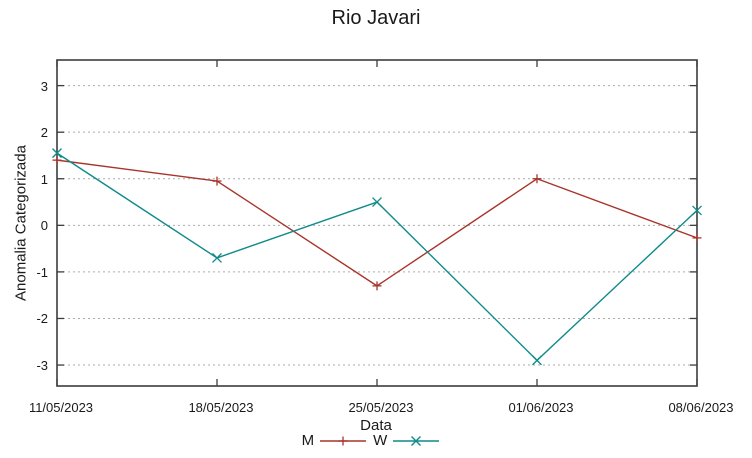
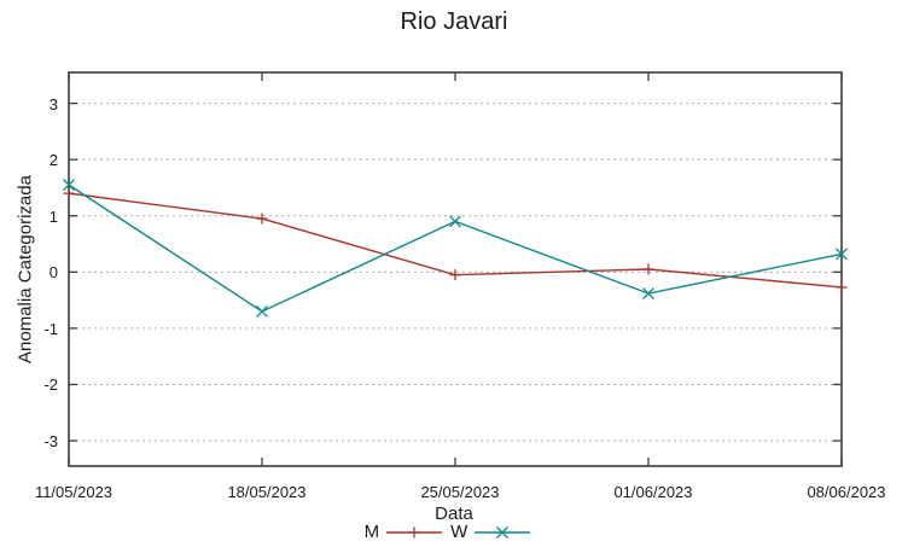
M/25/05/2023: -1.3 -> -0.1
W/25/05/2023: 0.5 -> 0.9
M/01/06/2023: 1.0 -> 0.1
W/01/06/2023: -2.9 -> -0.4
